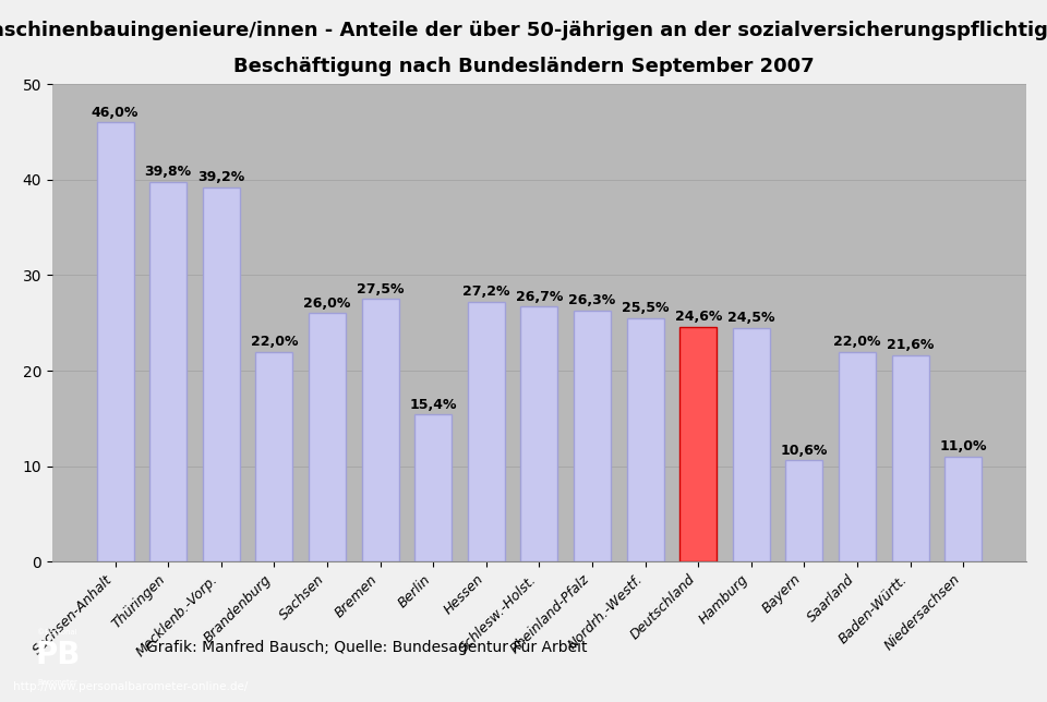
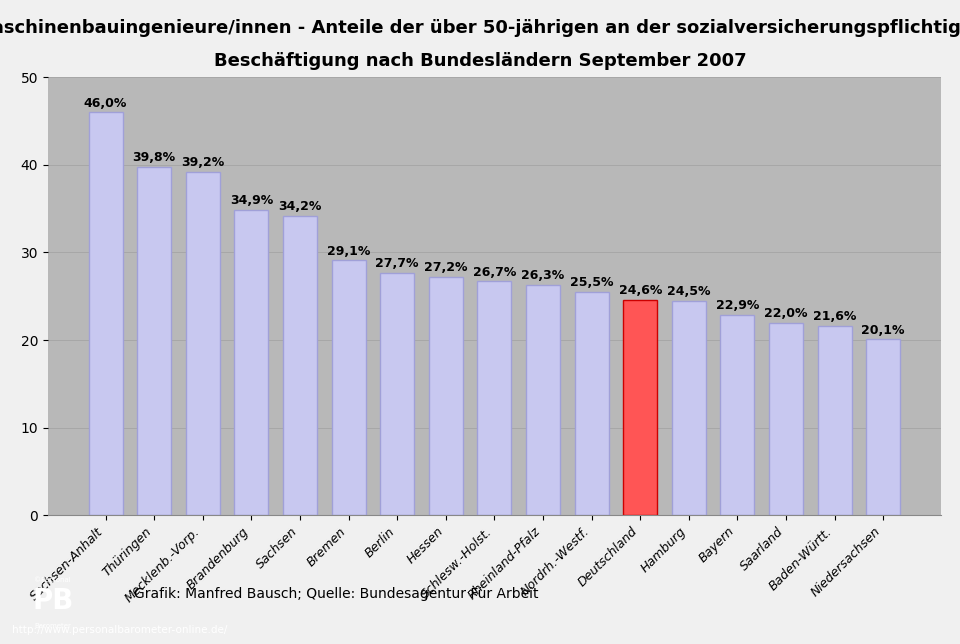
Brandenburg: 22,0% -> 34,9%
Sachsen: 26,0% -> 34,2%
Bremen: 27,5% -> 29,1%
Berlin: 15,4% -> 27,7%
Bayern: 10,6% -> 22,9%
Niedersachsen: 11,0% -> 20,1%
